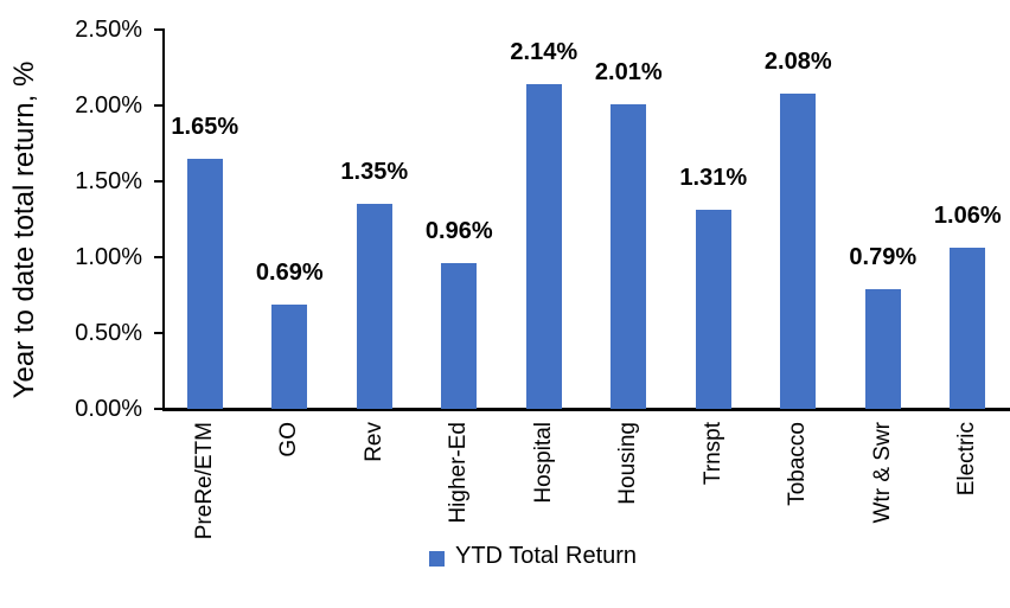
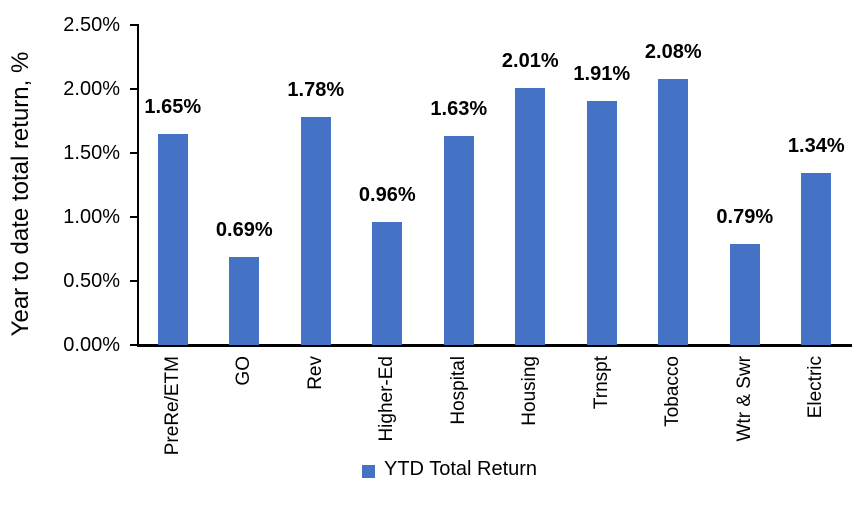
Rev: 1.35% -> 1.78%
Hospital: 2.14% -> 1.63%
Trnspt: 1.31% -> 1.91%
Electric: 1.06% -> 1.34%
